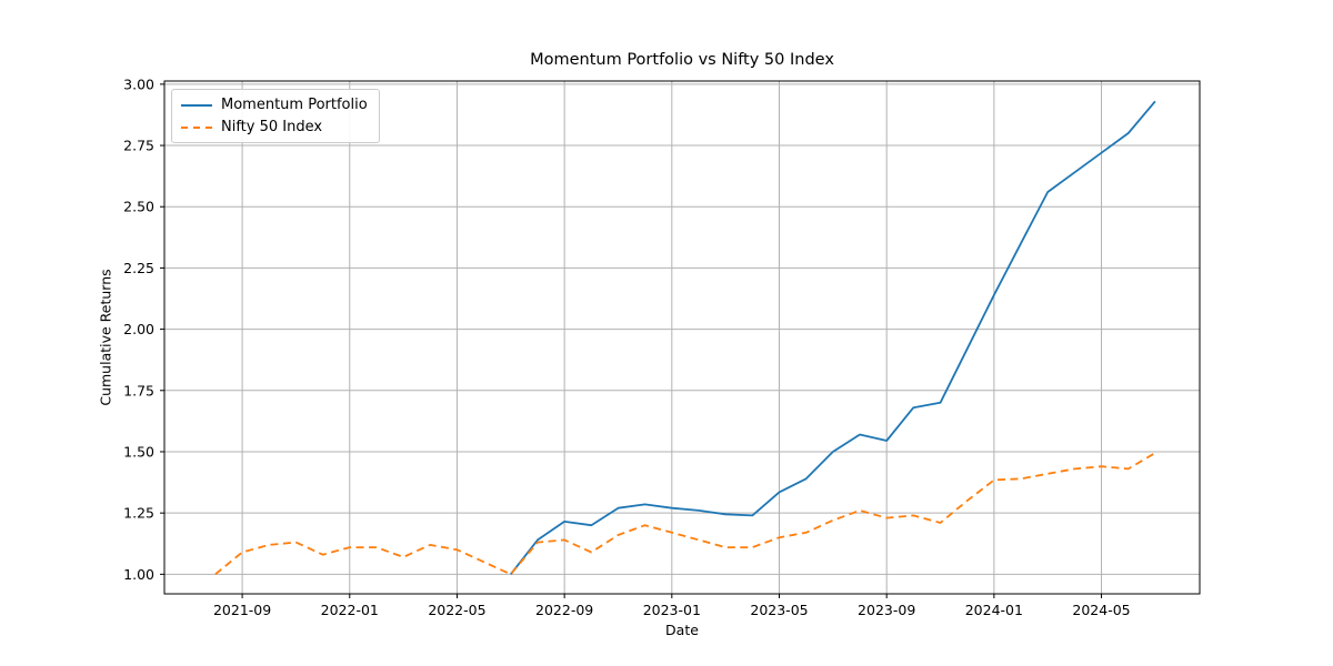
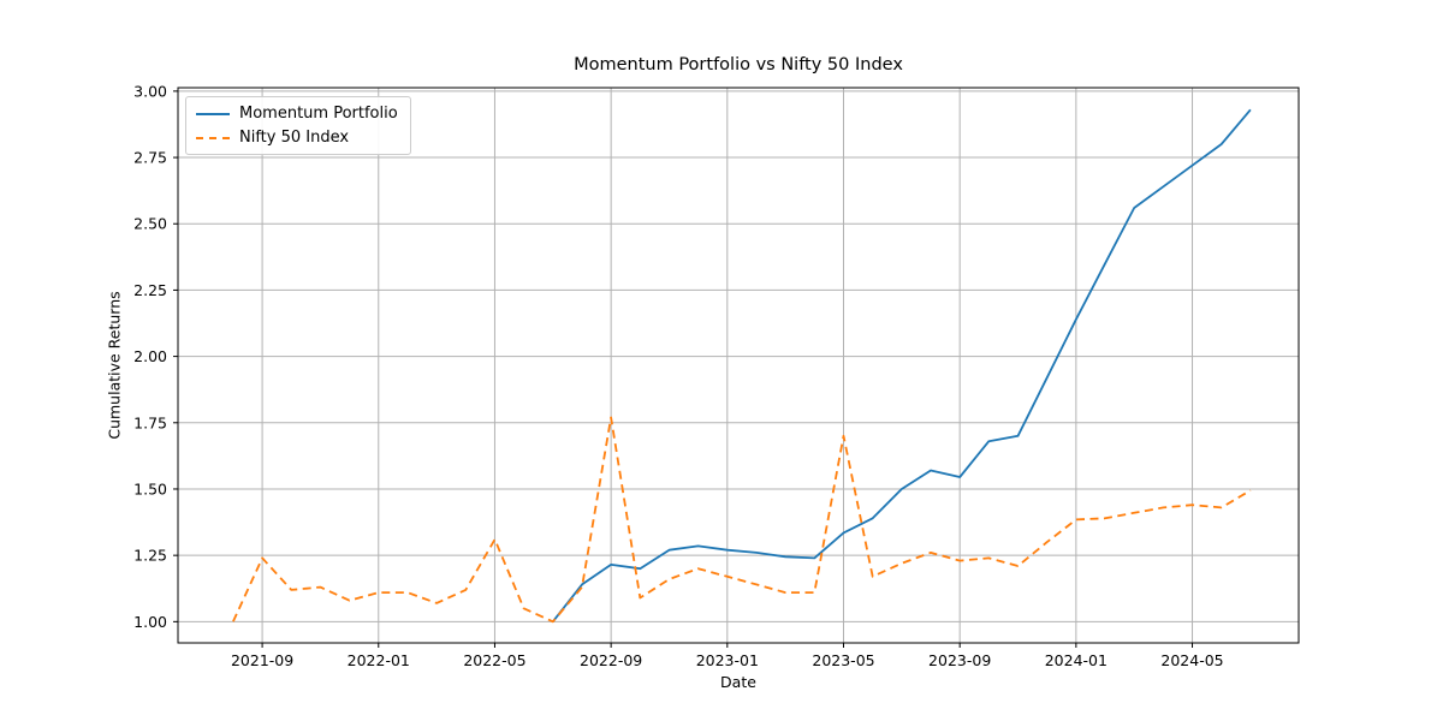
Nifty 50 Index/2021-09: 1.09 -> 1.24
Nifty 50 Index/2022-05: 1.10 -> 1.31
Nifty 50 Index/2022-09: 1.14 -> 1.77
Nifty 50 Index/2023-05: 1.15 -> 1.70
